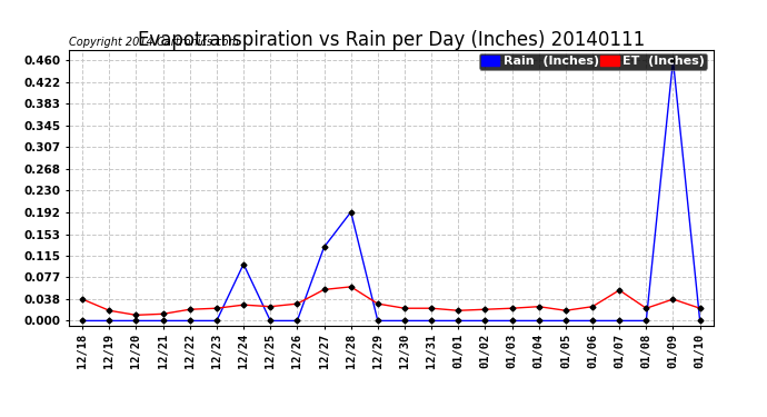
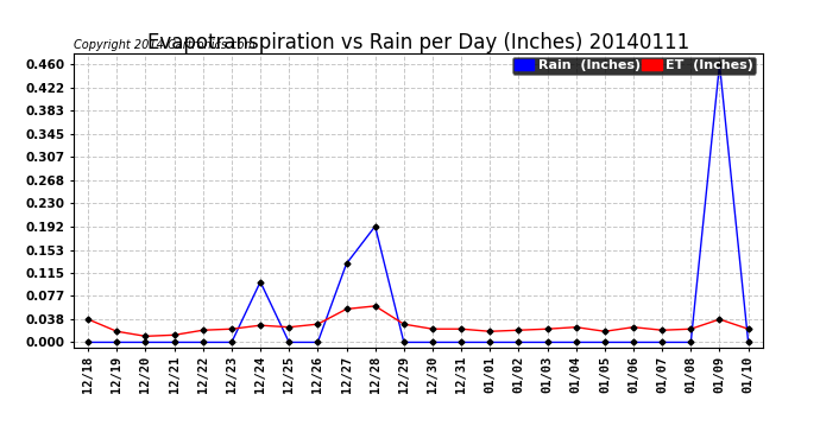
ET (Inches)/01/07: 0.054 -> 0.020
